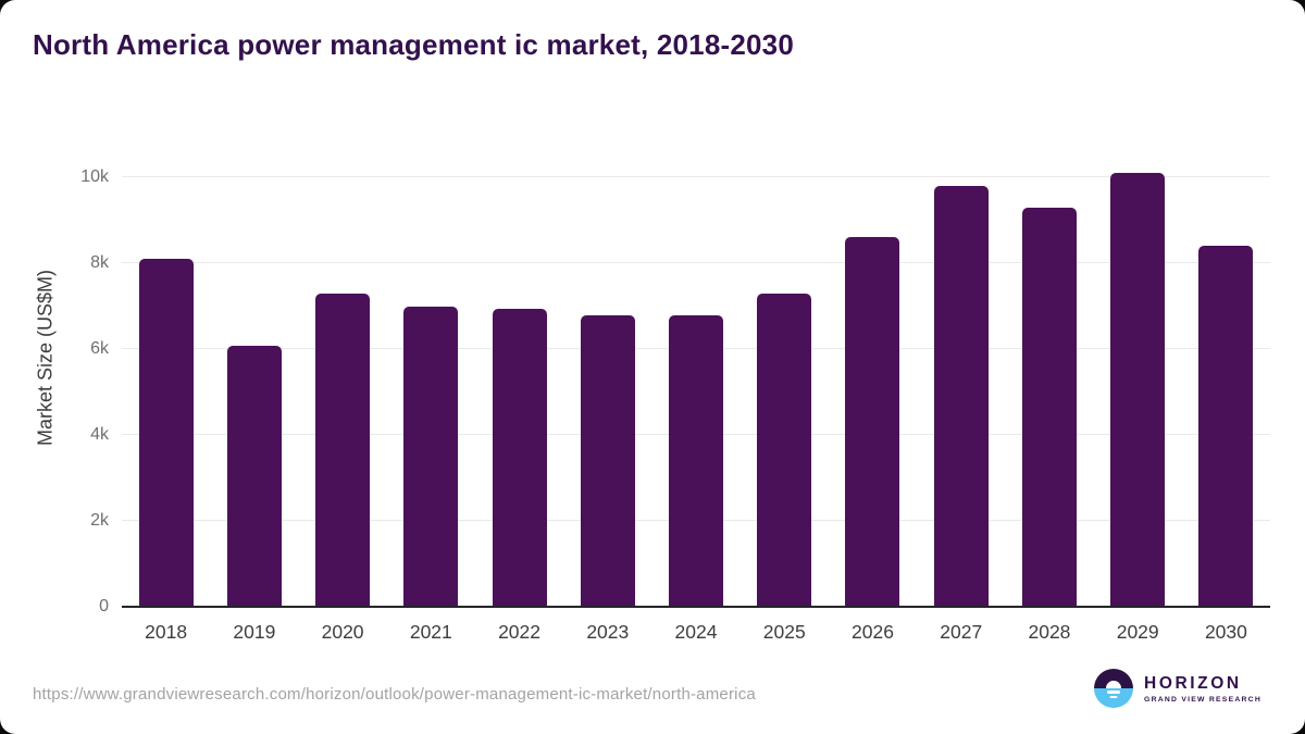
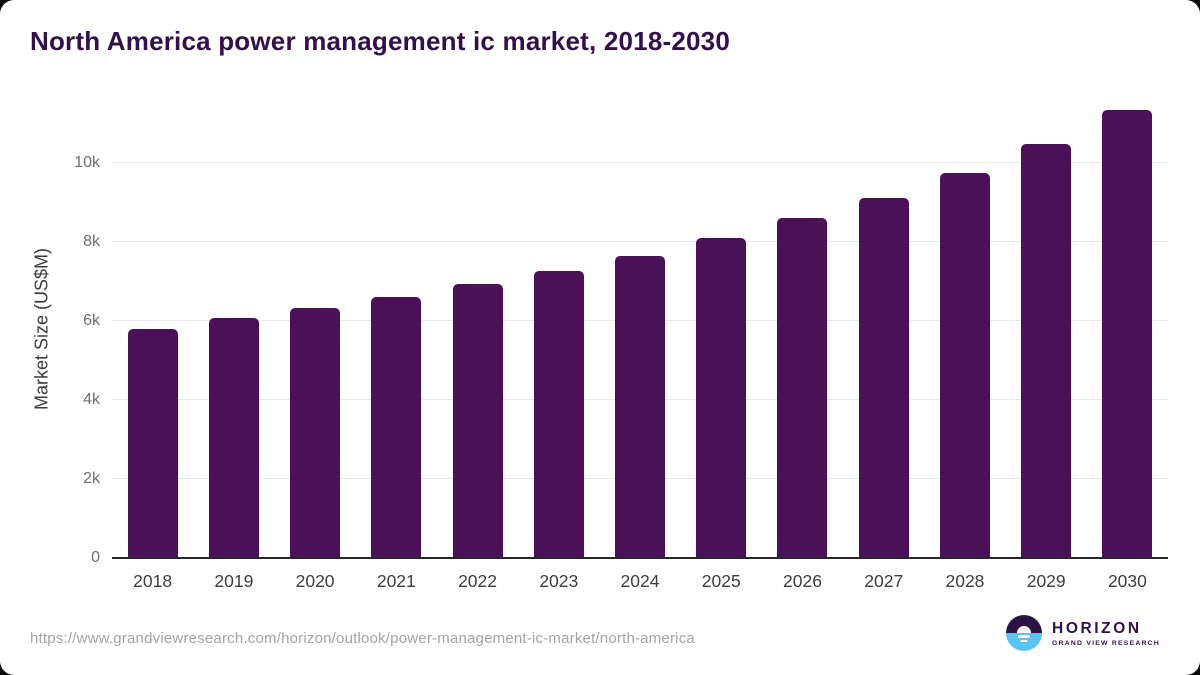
2018: 8.1k -> 5.8k
2020: 7.3k -> 6.3k
2021: 7.0k -> 6.6k
2023: 6.8k -> 7.3k
2024: 6.8k -> 7.7k
2025: 7.3k -> 8.1k
2027: 9.8k -> 9.1k
2028: 9.3k -> 9.8k
2029: 10.1k -> 10.5k
2030: 8.4k -> 11.3k
